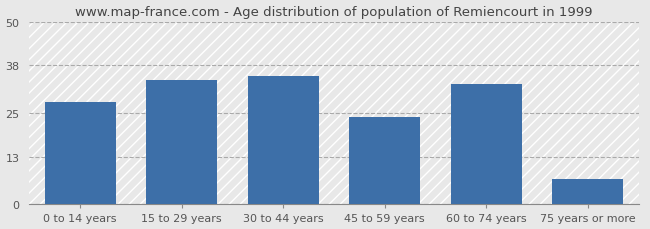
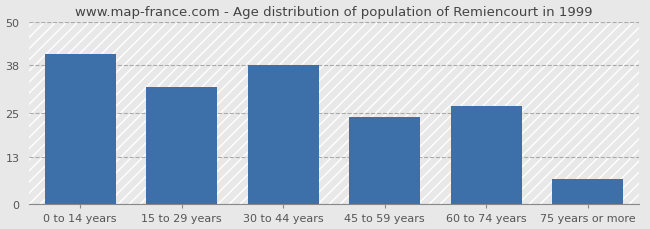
0 to 14 years: 28 -> 41
15 to 29 years: 34 -> 32
30 to 44 years: 35 -> 38
60 to 74 years: 33 -> 27
